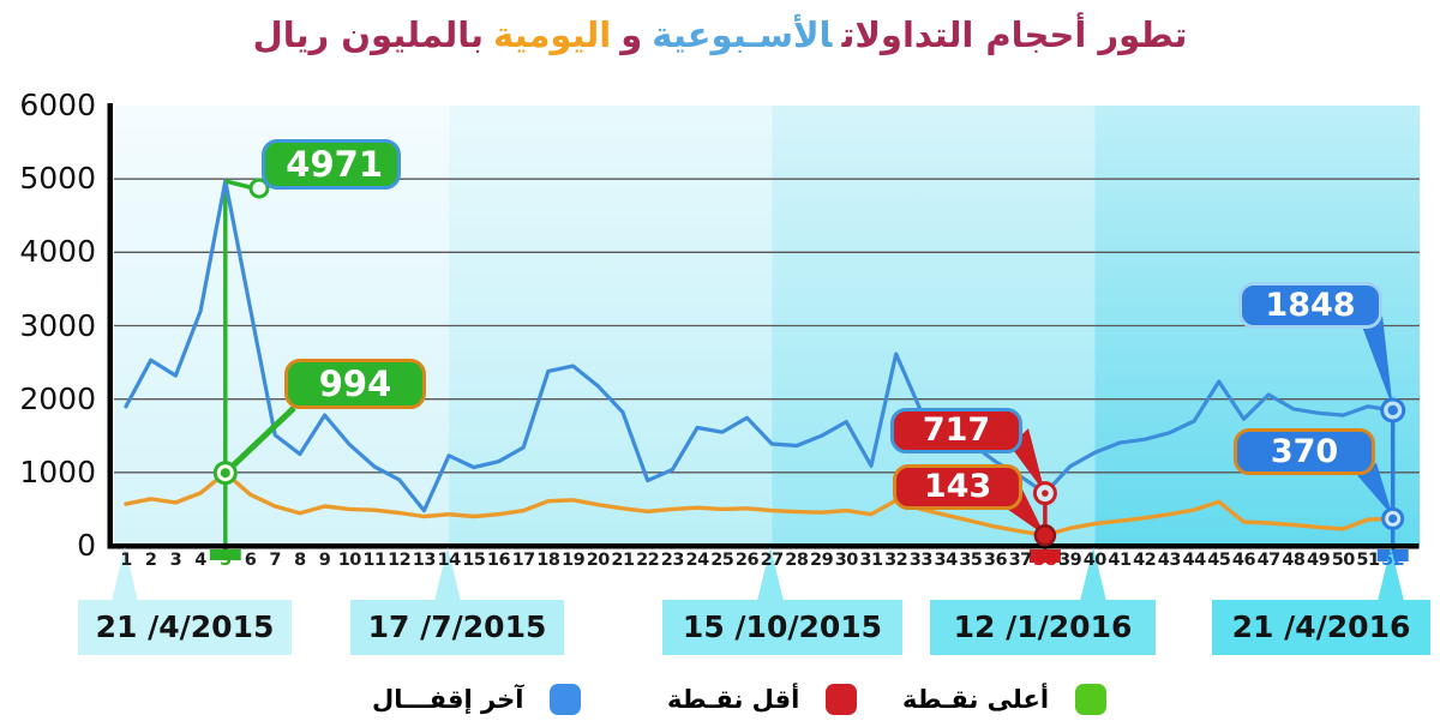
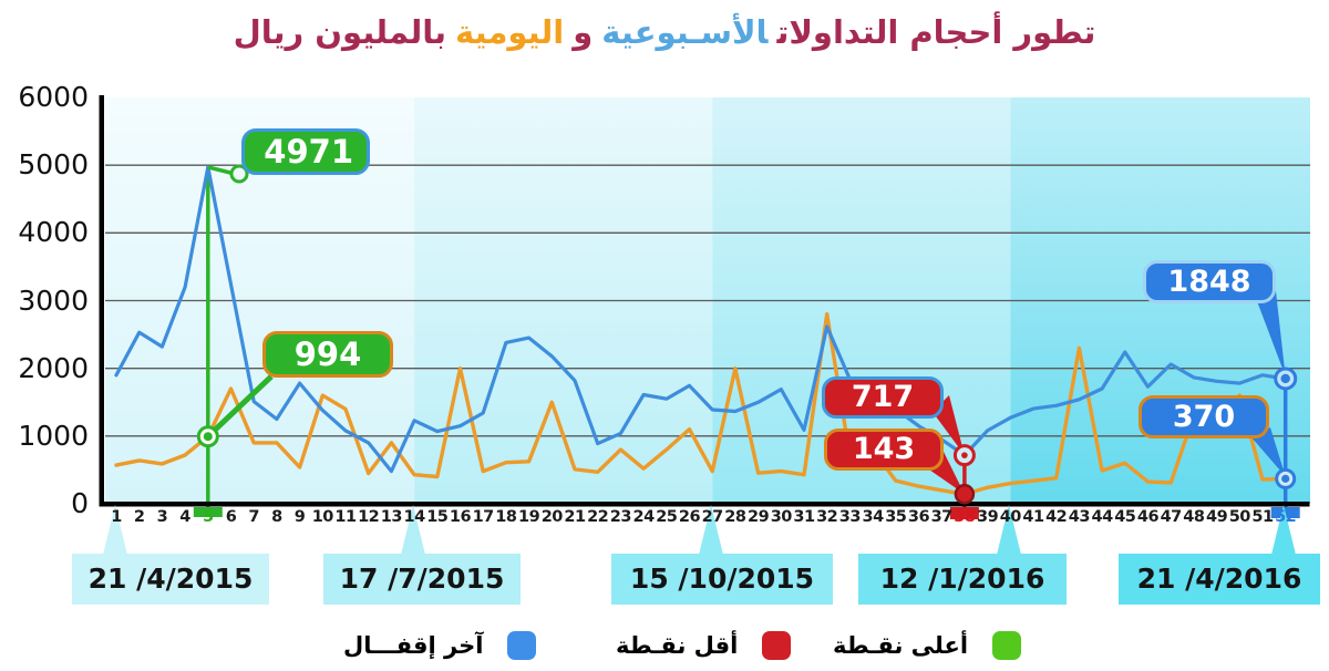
اليومية/6: 700 -> 1700
اليومية/7: 500 -> 900
اليومية/8: 400 -> 900
اليومية/10: 500 -> 1600
اليومية/11: 500 -> 1400
اليومية/13: 400 -> 900
اليومية/16: 400 -> 2000
اليومية/20: 600 -> 1500
اليومية/23: 500 -> 800
اليومية/25: 500 -> 800
اليومية/26: 500 -> 1100
اليومية/28: 500 -> 2000
اليومية/32: 600 -> 2800
اليومية/33: 500 -> 700
اليومية/34: 400 -> 800
اليومية/43: 400 -> 2300
اليومية/48: 300 -> 1300
اليومية/49: 300 -> 1300
اليومية/50: 200 -> 1600
